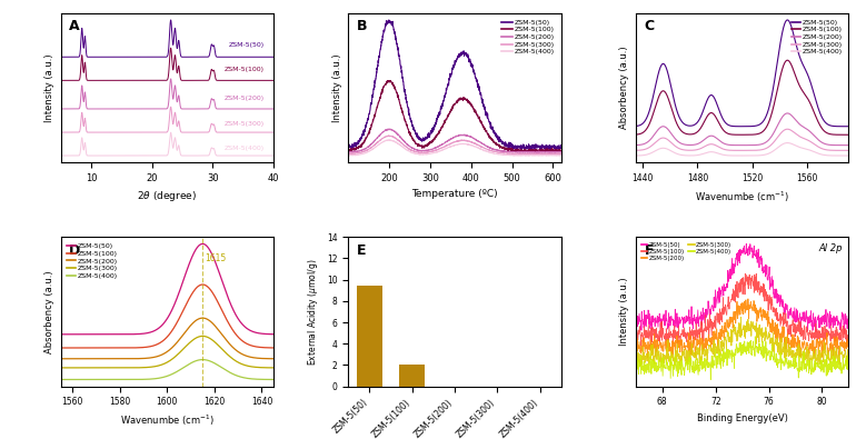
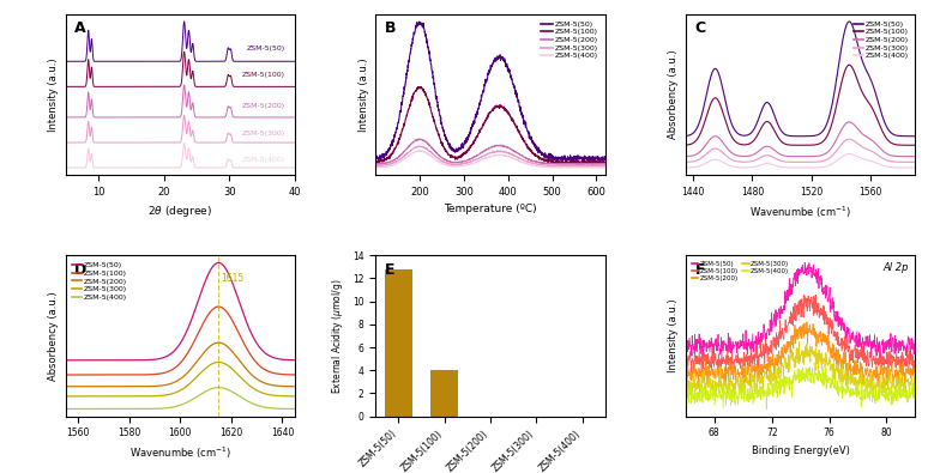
ZSM-5(50): 9.4 -> 12.8
ZSM-5(100): 2.0 -> 4.0
